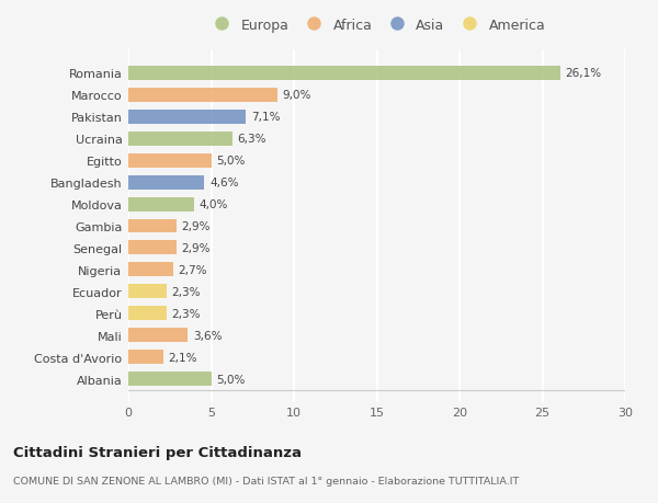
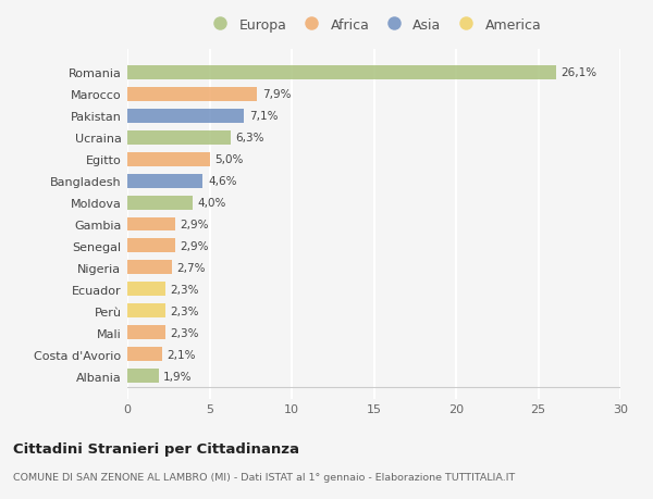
Marocco: 9,0% -> 7,9%
Mali: 3,6% -> 2,3%
Albania: 5,0% -> 1,9%
